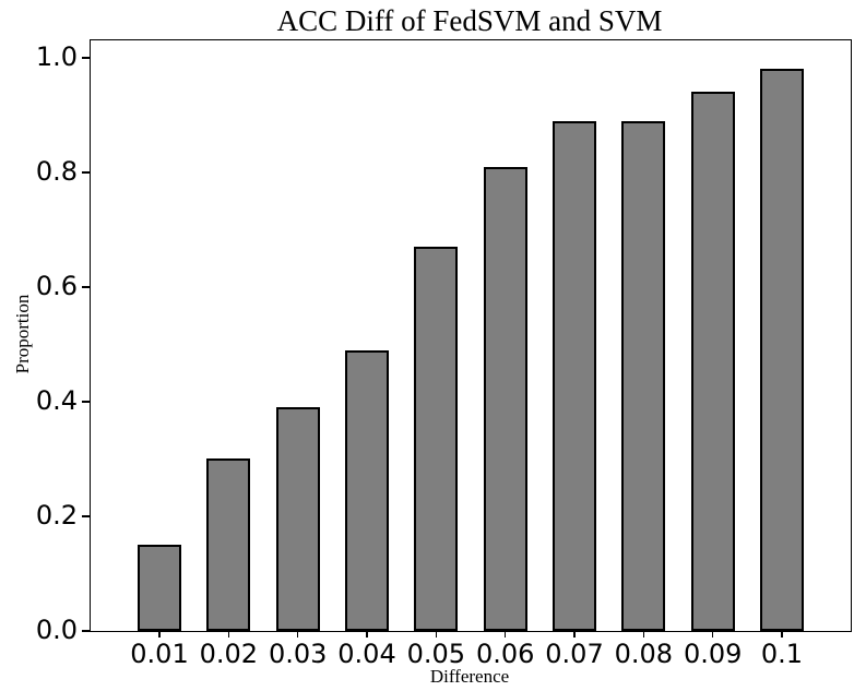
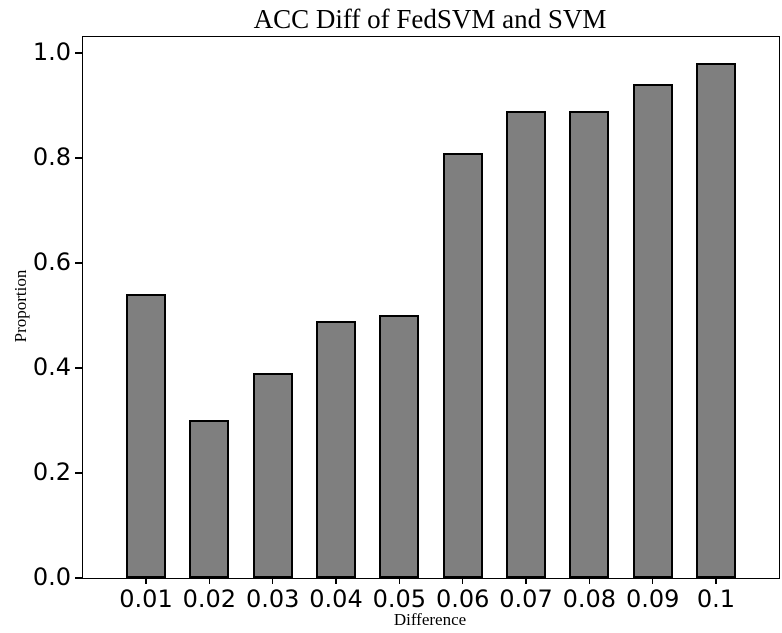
0.01: 0.15 -> 0.54
0.05: 0.67 -> 0.50
